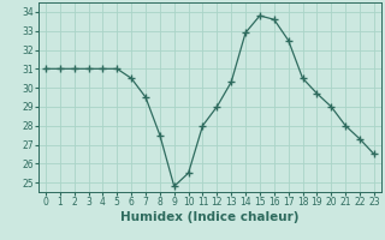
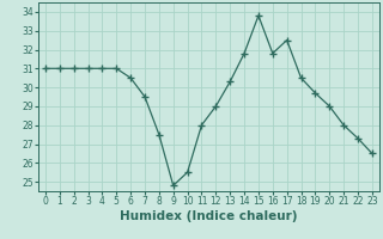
14: 32.9 -> 31.8
16: 33.6 -> 31.8
